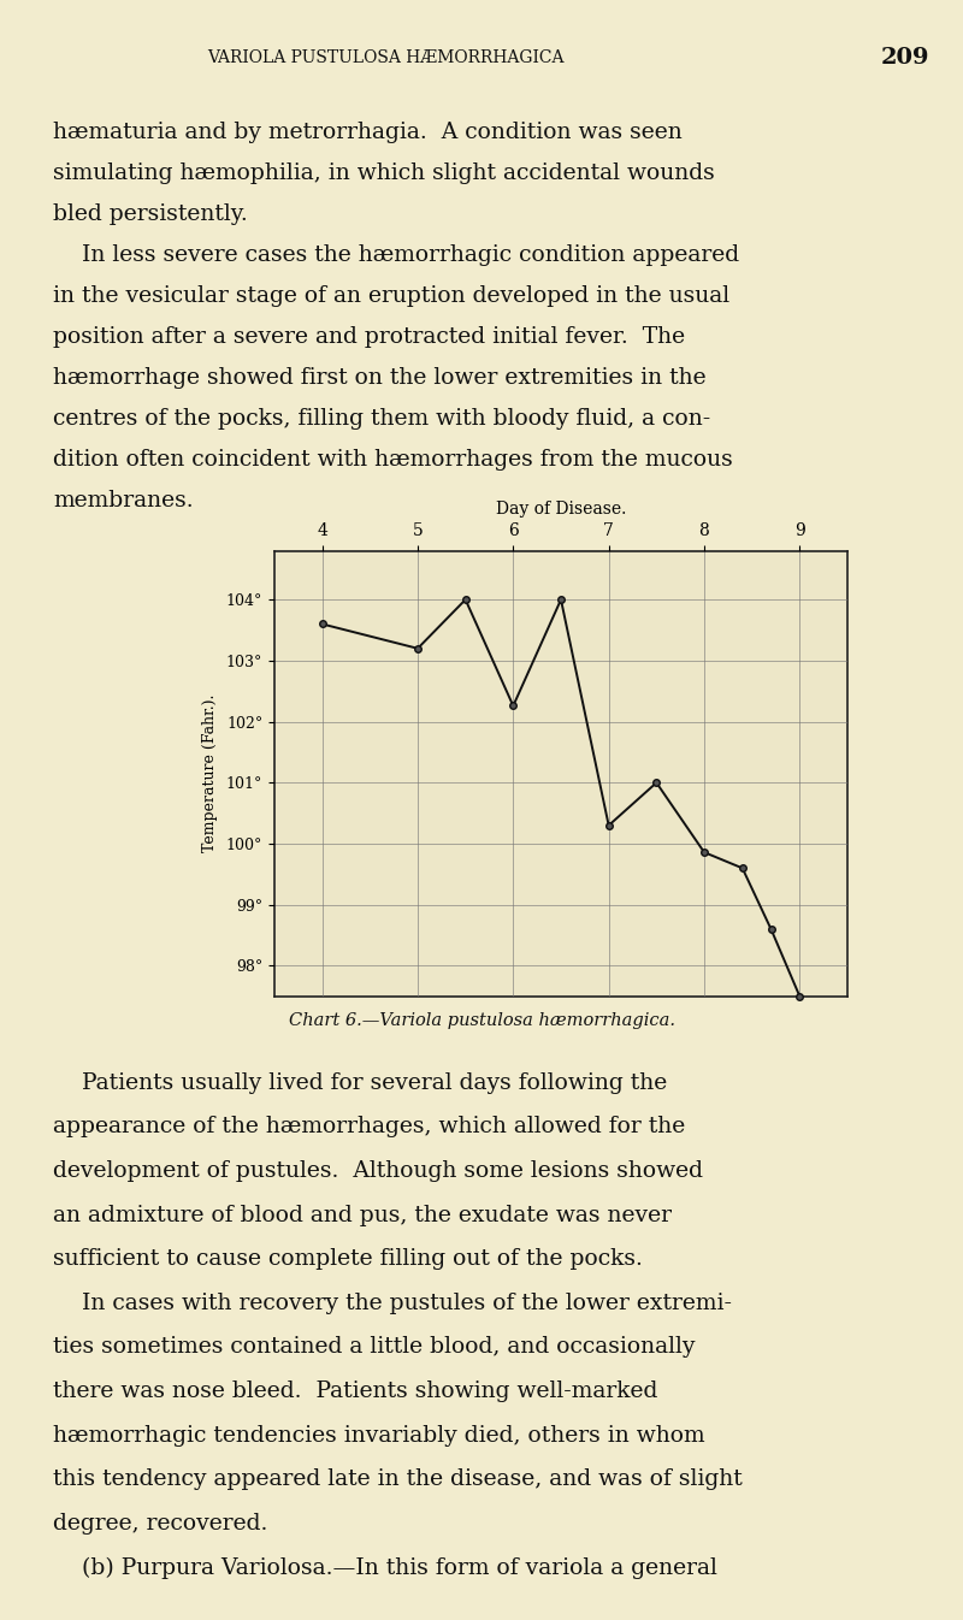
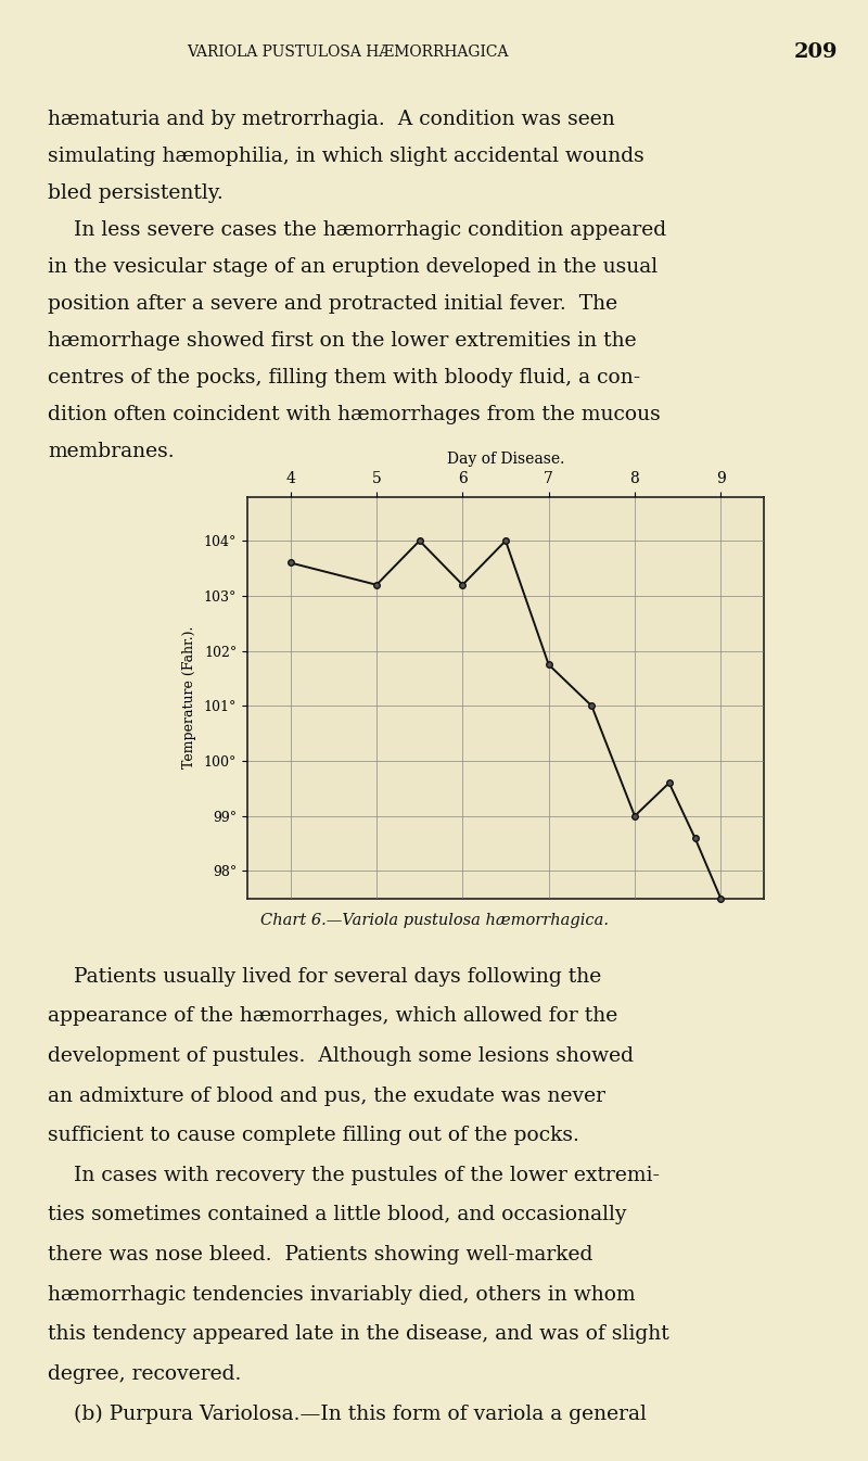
6: 102.26° -> 103.20°
7: 100.30° -> 101.75°
8: 99.86° -> 99.00°
